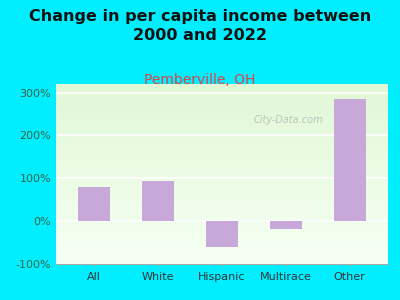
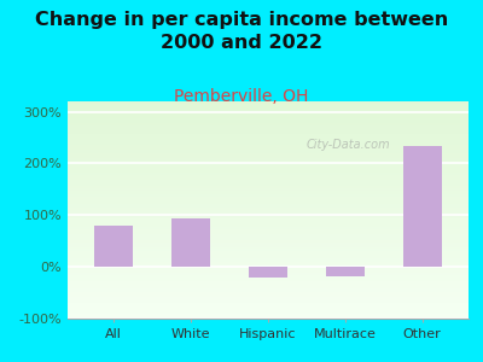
Hispanic: -60% -> -20%
Other: 285% -> 233%
